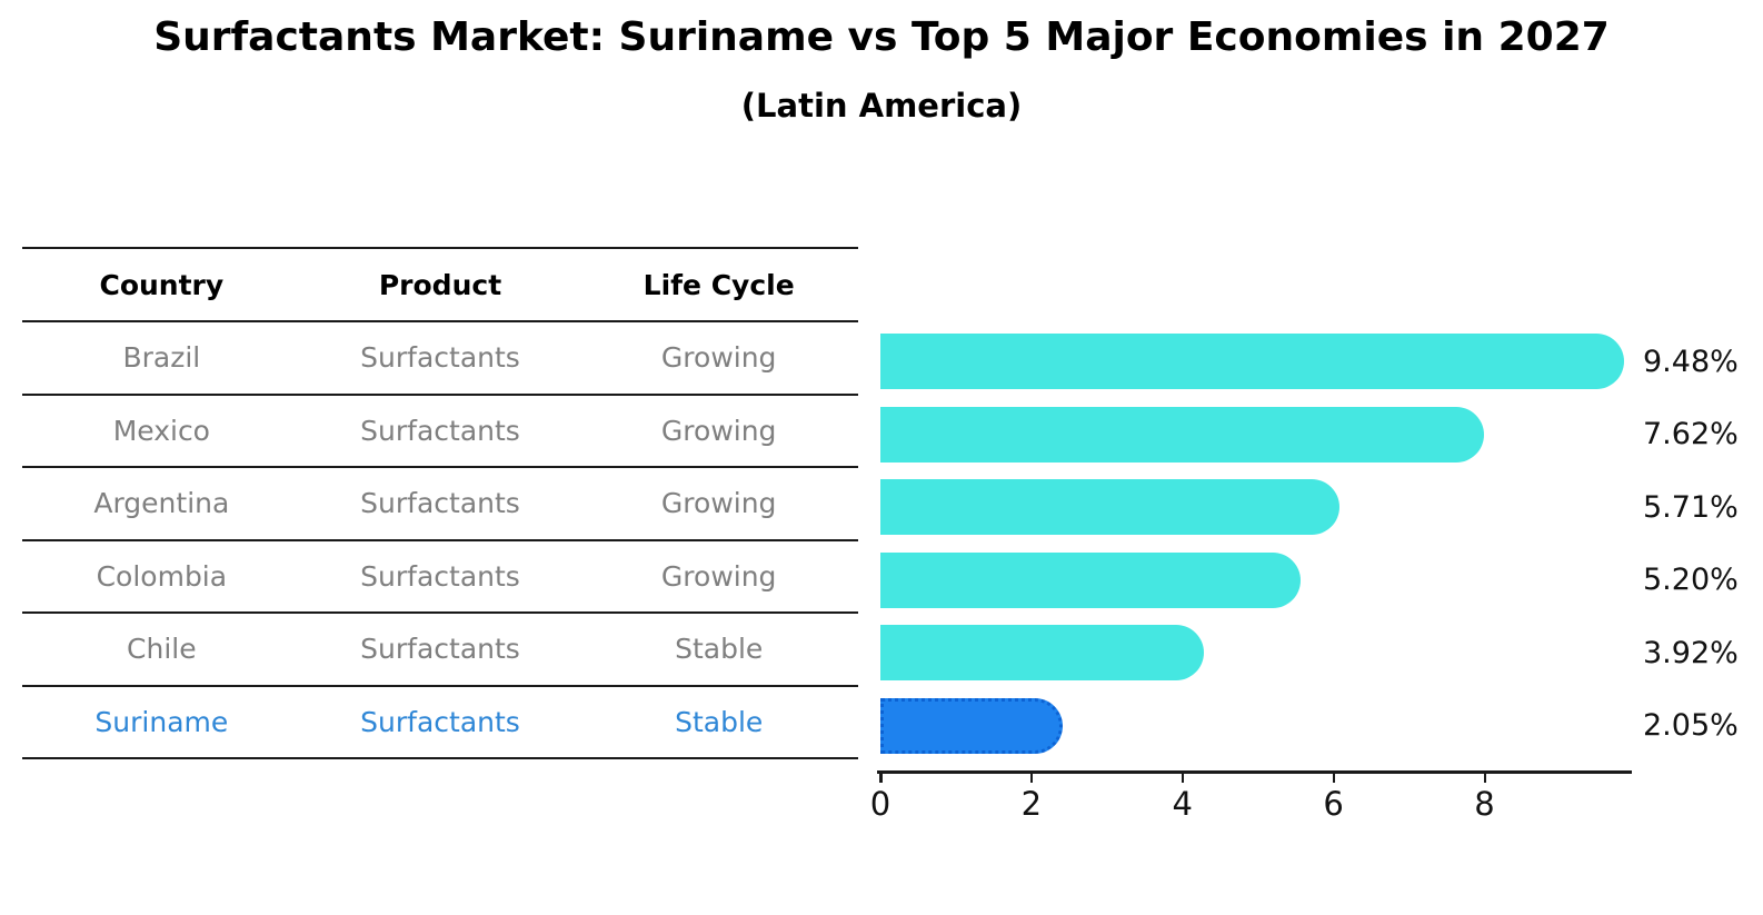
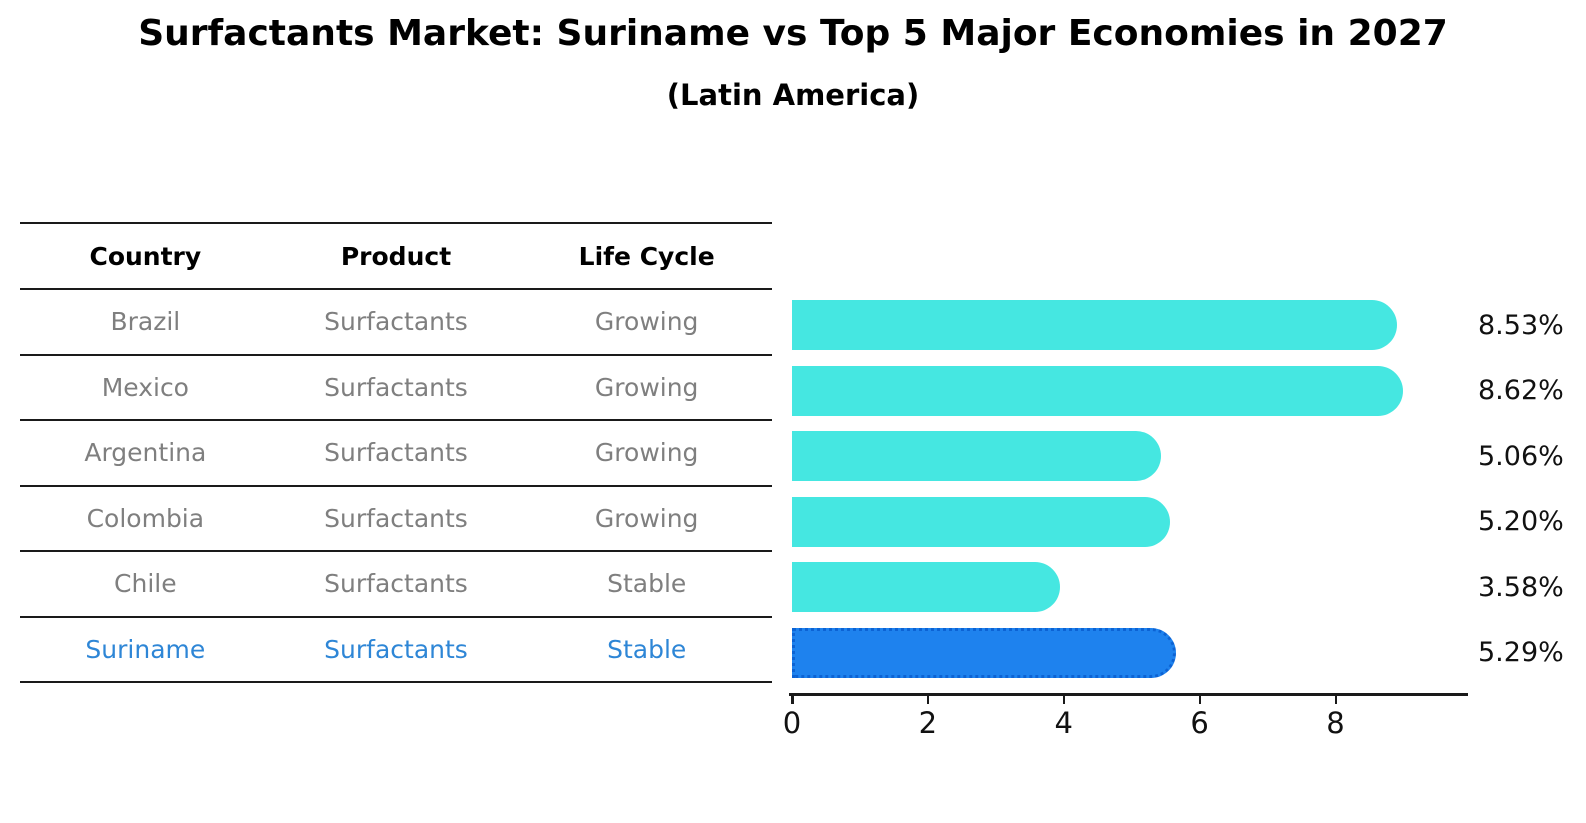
Brazil: 9.48% -> 8.53%
Mexico: 7.62% -> 8.62%
Argentina: 5.71% -> 5.06%
Chile: 3.92% -> 3.58%
Suriname: 2.05% -> 5.29%
